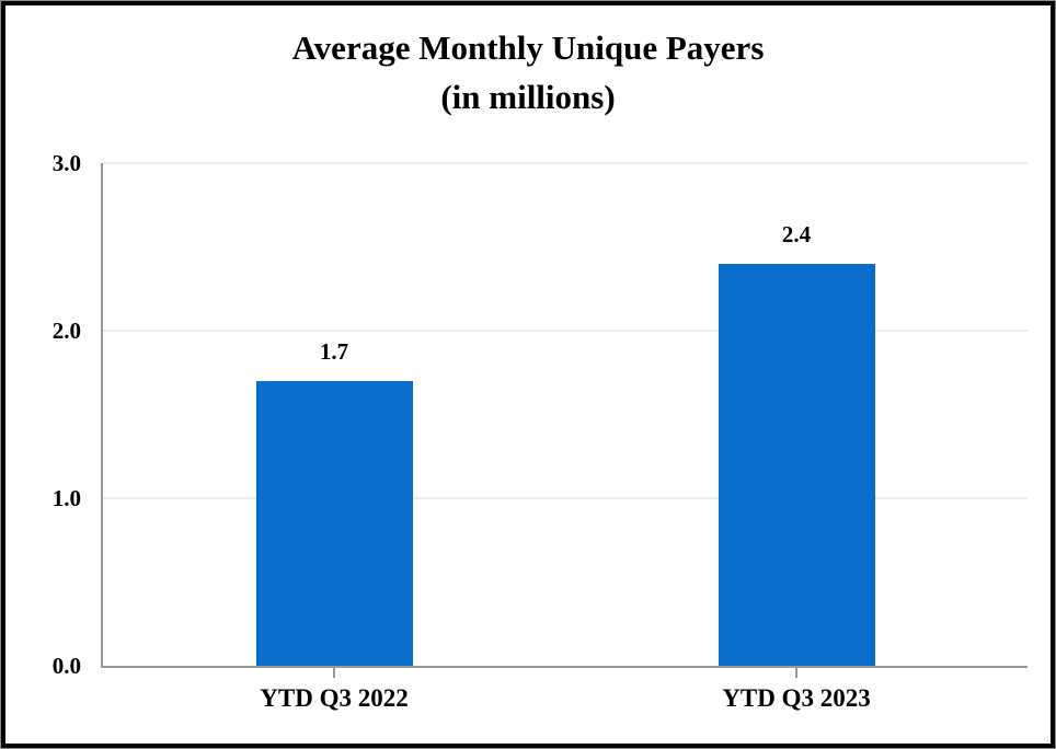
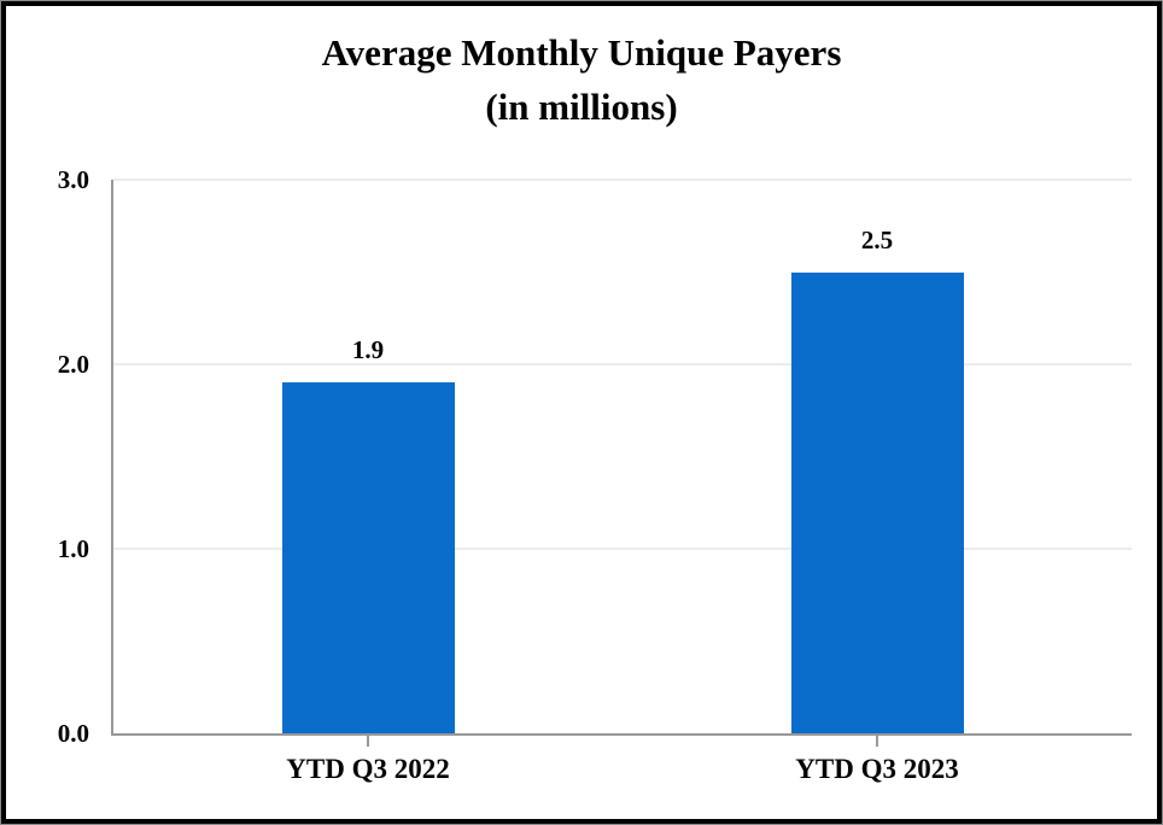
YTD Q3 2022: 1.7 -> 1.9
YTD Q3 2023: 2.4 -> 2.5
